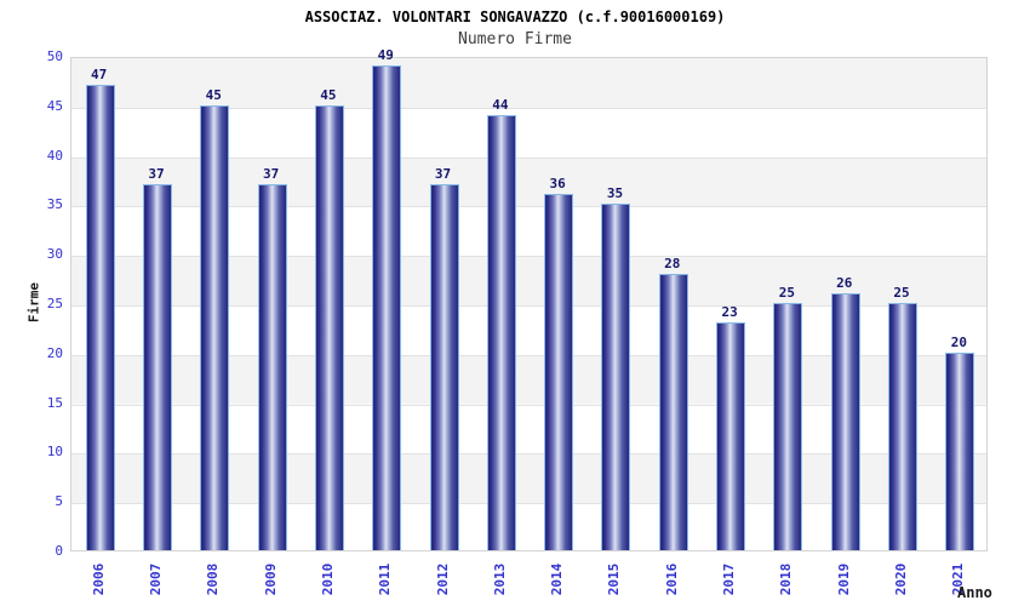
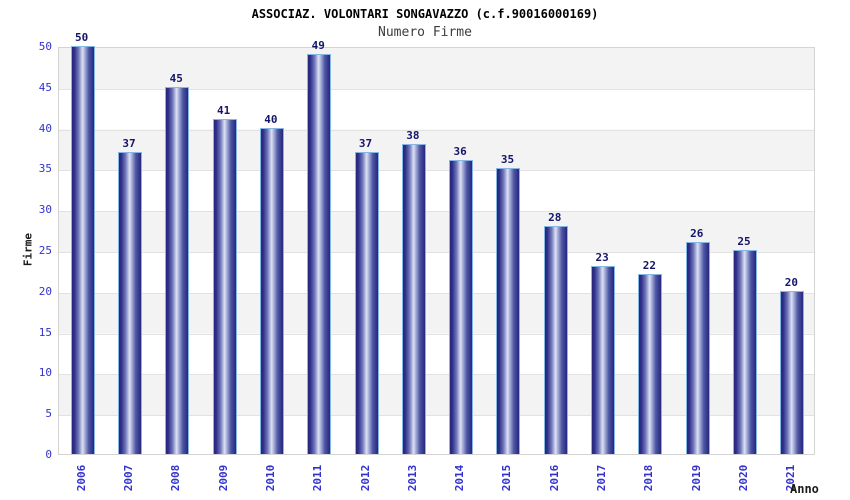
2006: 47 -> 50
2009: 37 -> 41
2010: 45 -> 40
2013: 44 -> 38
2018: 25 -> 22
